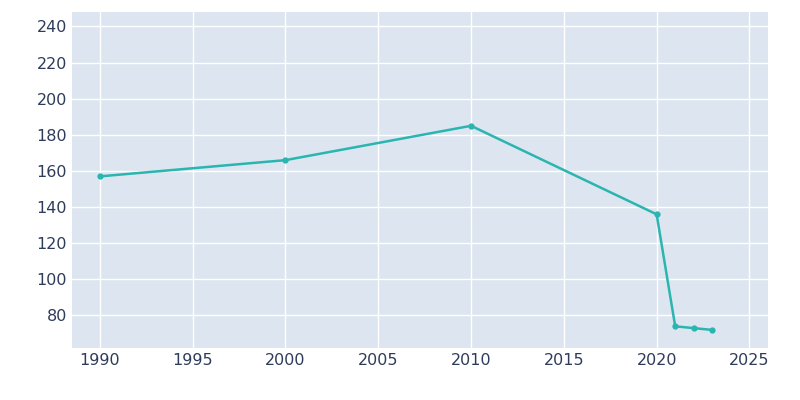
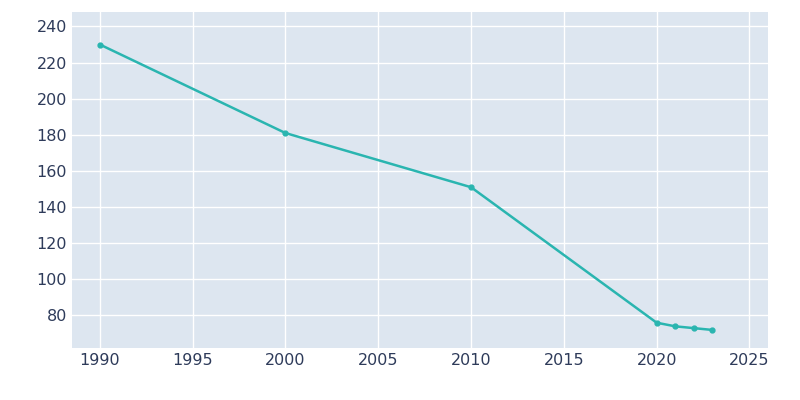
1990: 157 -> 230
2000: 166 -> 181
2010: 185 -> 151
2020: 136 -> 76
